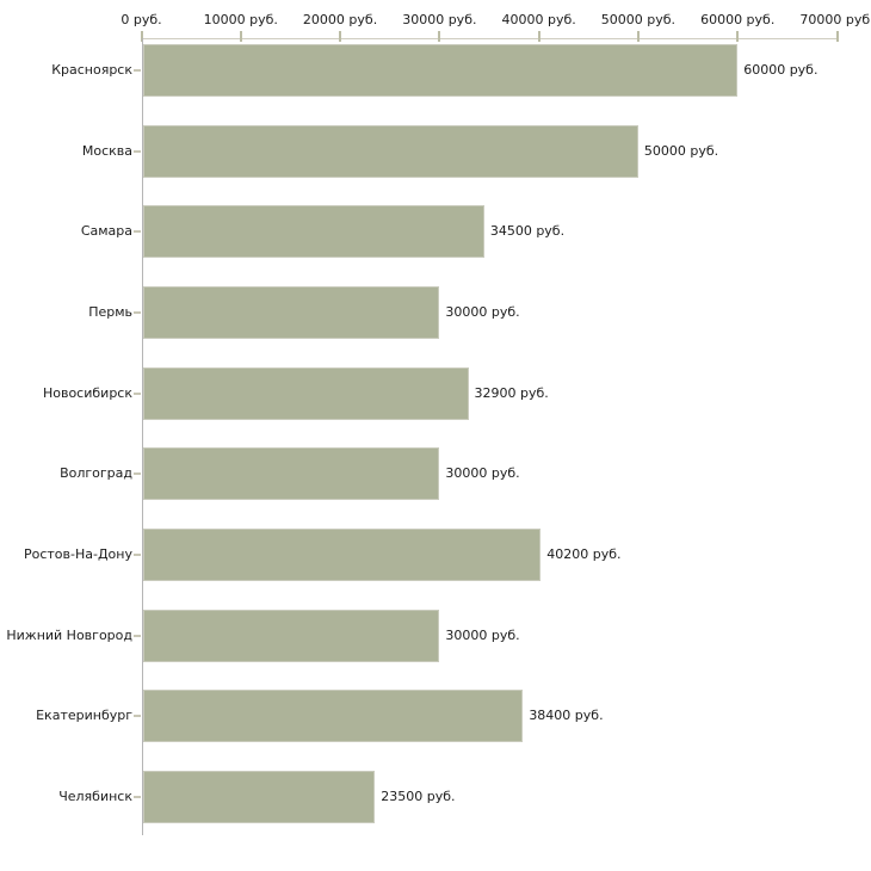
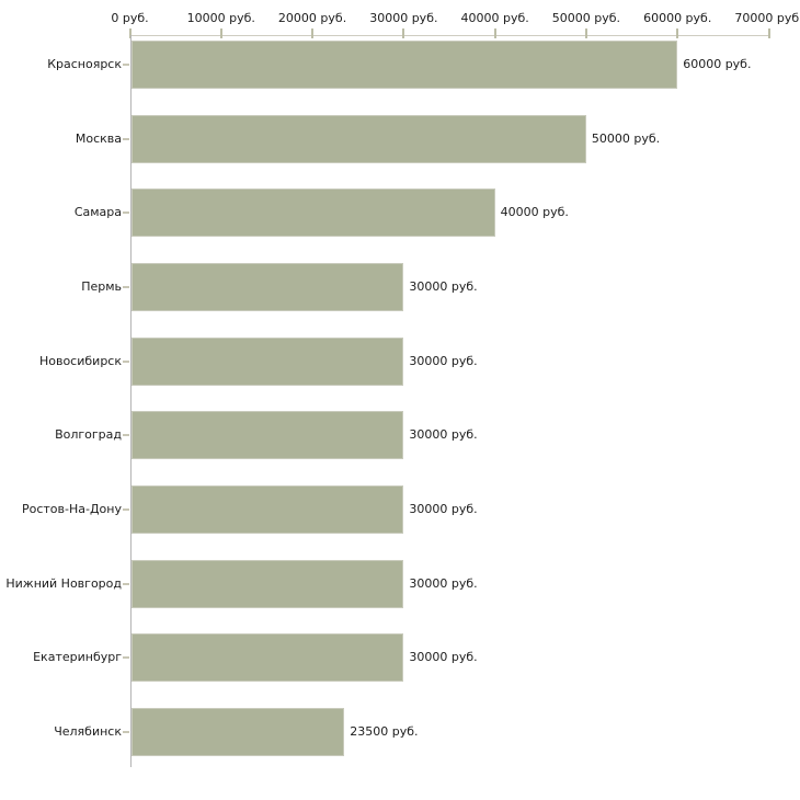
Самара: 34500 -> 40000
Новосибирск: 32900 -> 30000
Ростов-На-Дону: 40200 -> 30000
Екатеринбург: 38400 -> 30000
